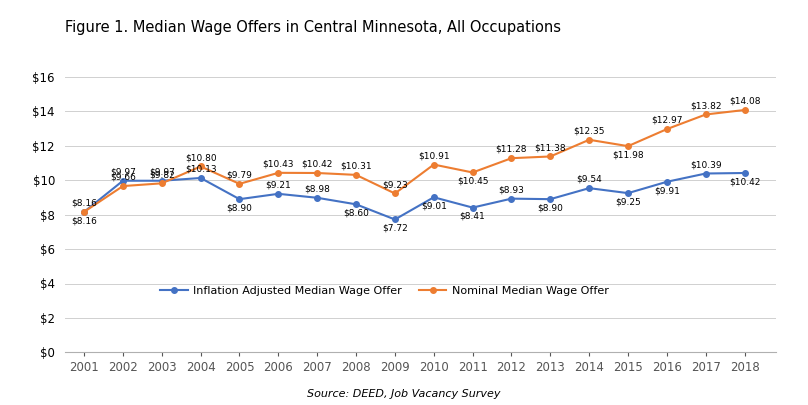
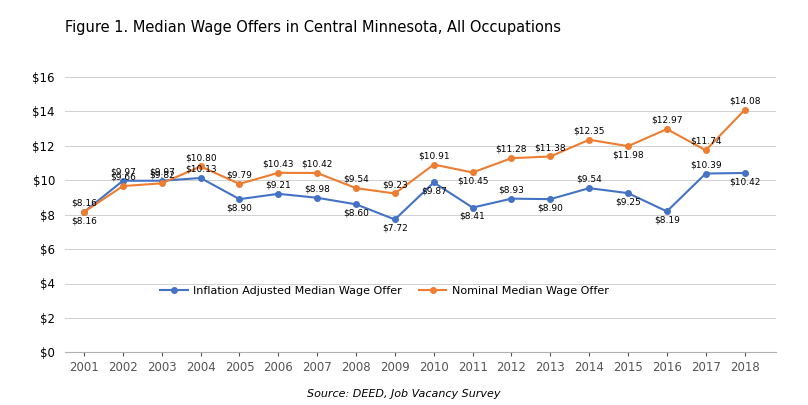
Nominal Median Wage Offer/2008: $10.31 -> $9.54
Inflation Adjusted Median Wage Offer/2010: $9.01 -> $9.87
Inflation Adjusted Median Wage Offer/2016: $9.91 -> $8.19
Nominal Median Wage Offer/2017: $13.82 -> $11.74
